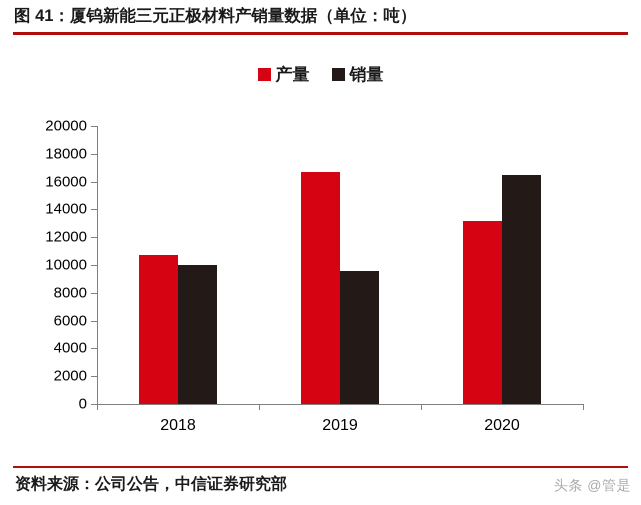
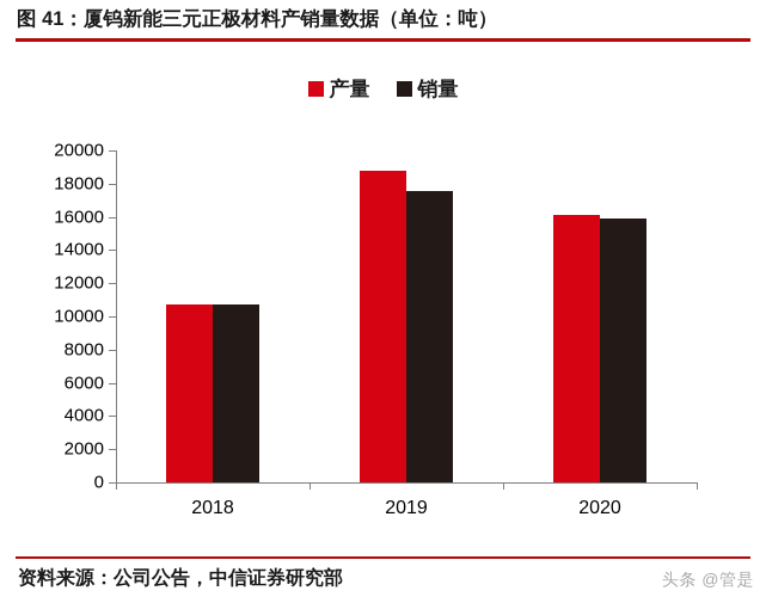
销量/2018: 10000 -> 10700
产量/2019: 16700 -> 18800
销量/2019: 9600 -> 17600
产量/2020: 13200 -> 16100
销量/2020: 16500 -> 15900
